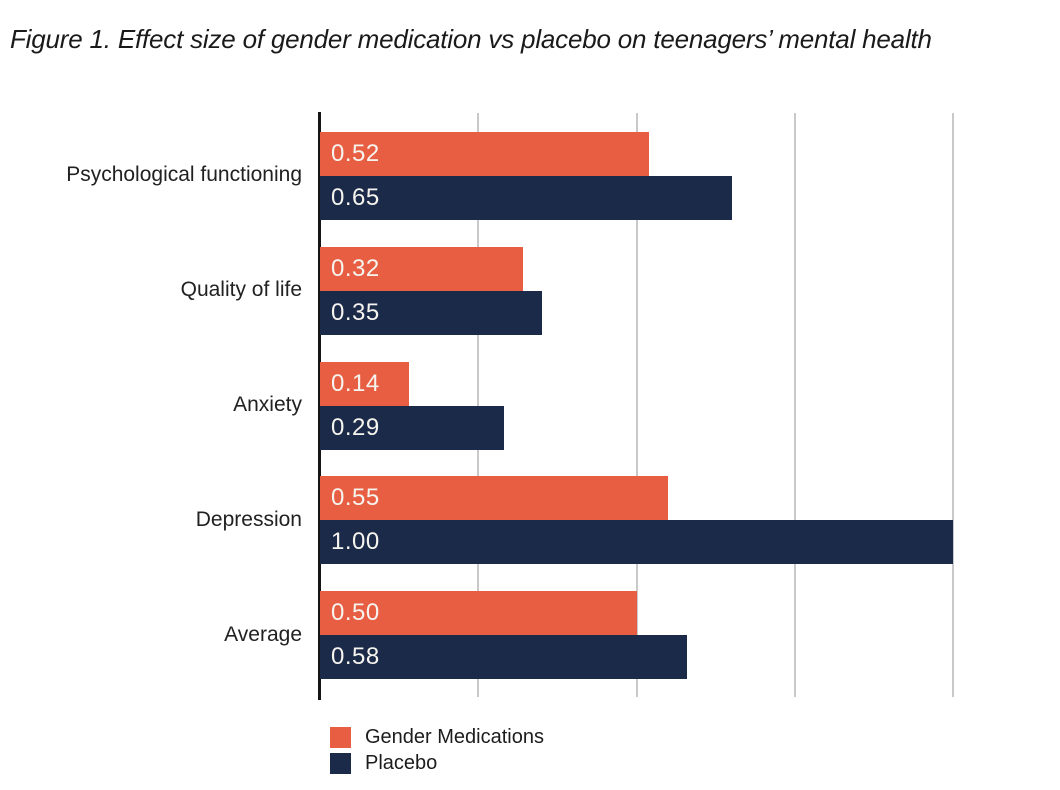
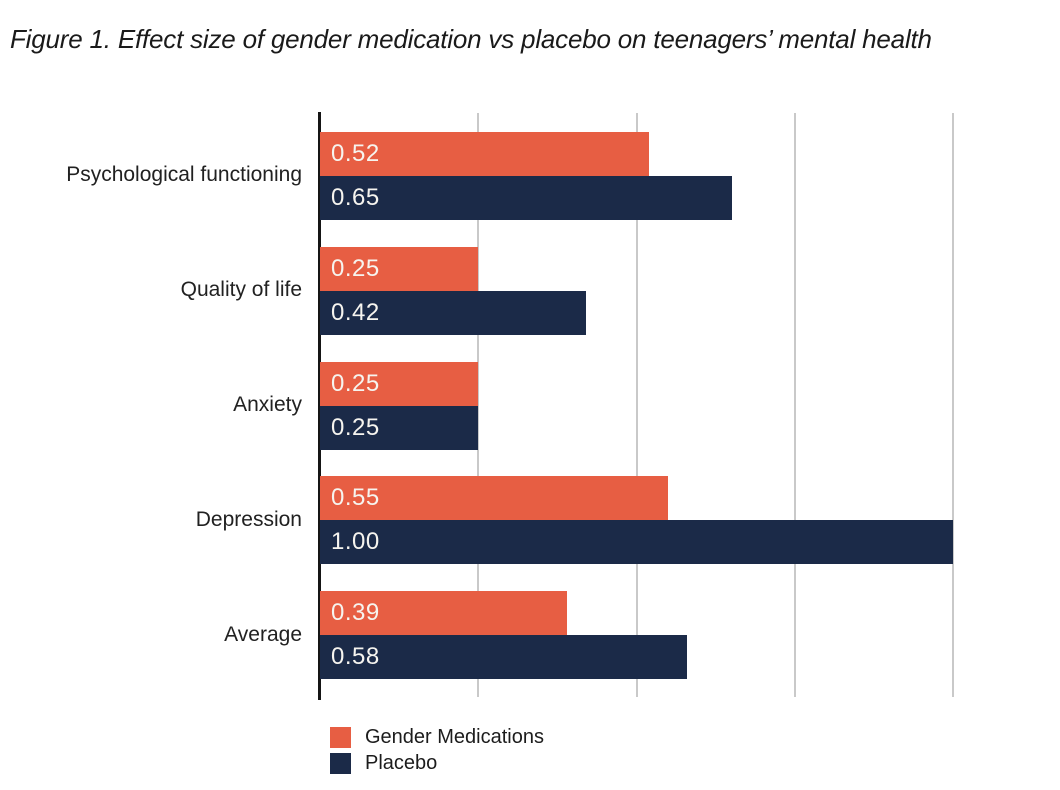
Gender Medications/Quality of life: 0.32 -> 0.25
Placebo/Quality of life: 0.35 -> 0.42
Gender Medications/Anxiety: 0.14 -> 0.25
Placebo/Anxiety: 0.29 -> 0.25
Gender Medications/Average: 0.50 -> 0.39
